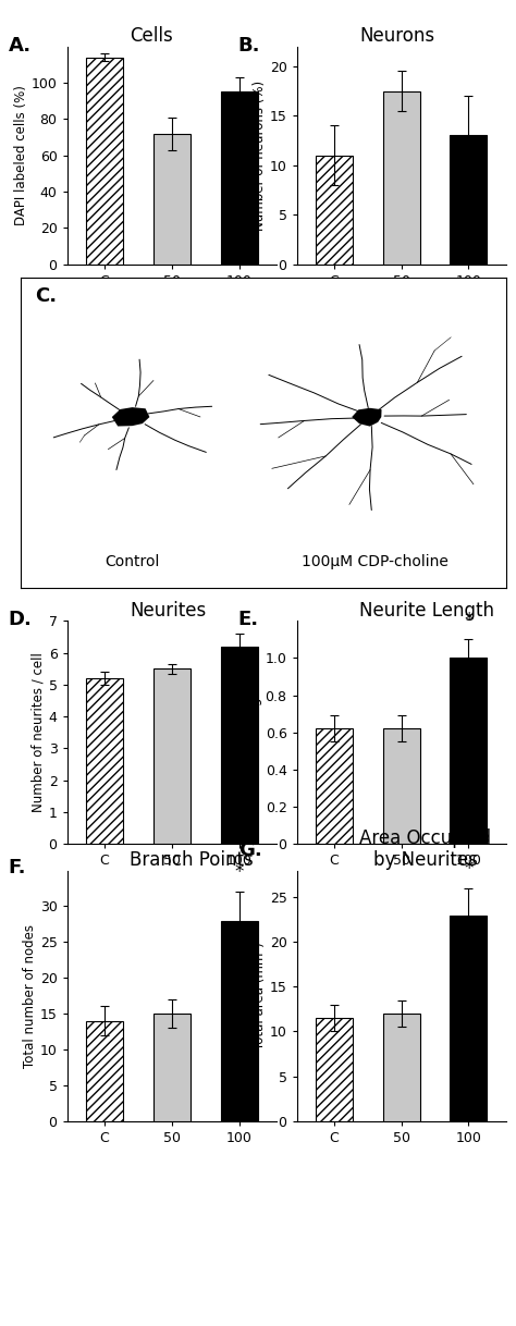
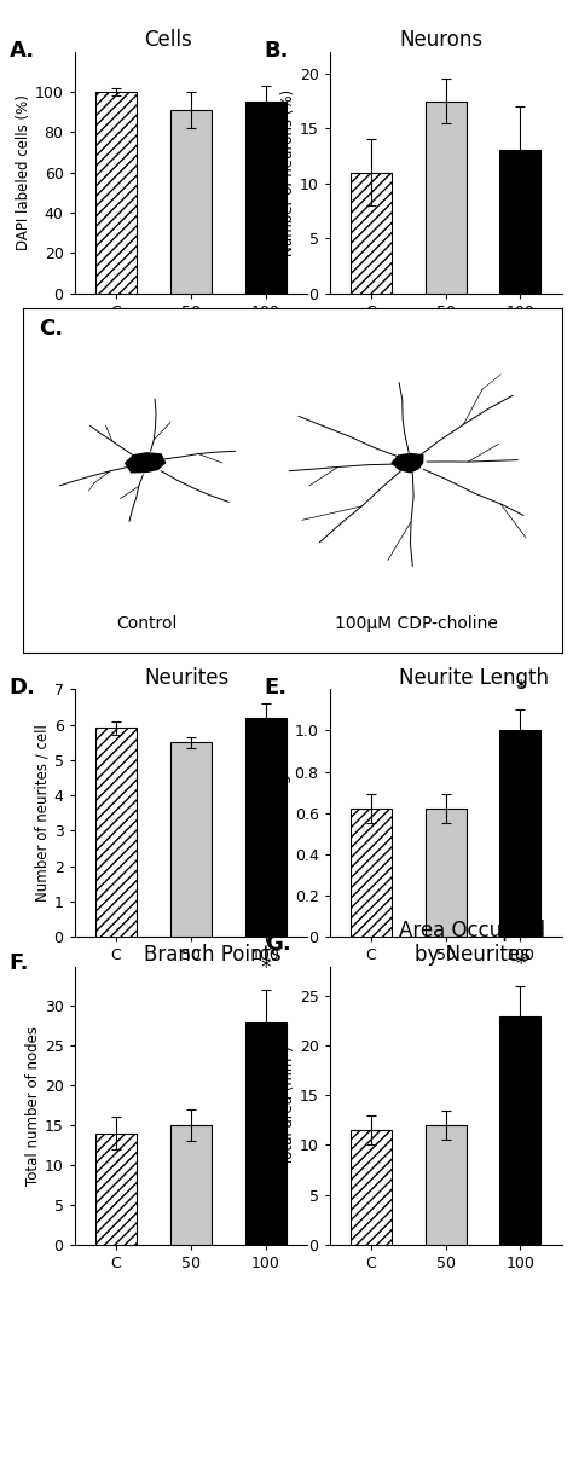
Cells/C: 114 -> 100
Cells/50: 72 -> 91
Neurites/C: 5.2 -> 5.9
